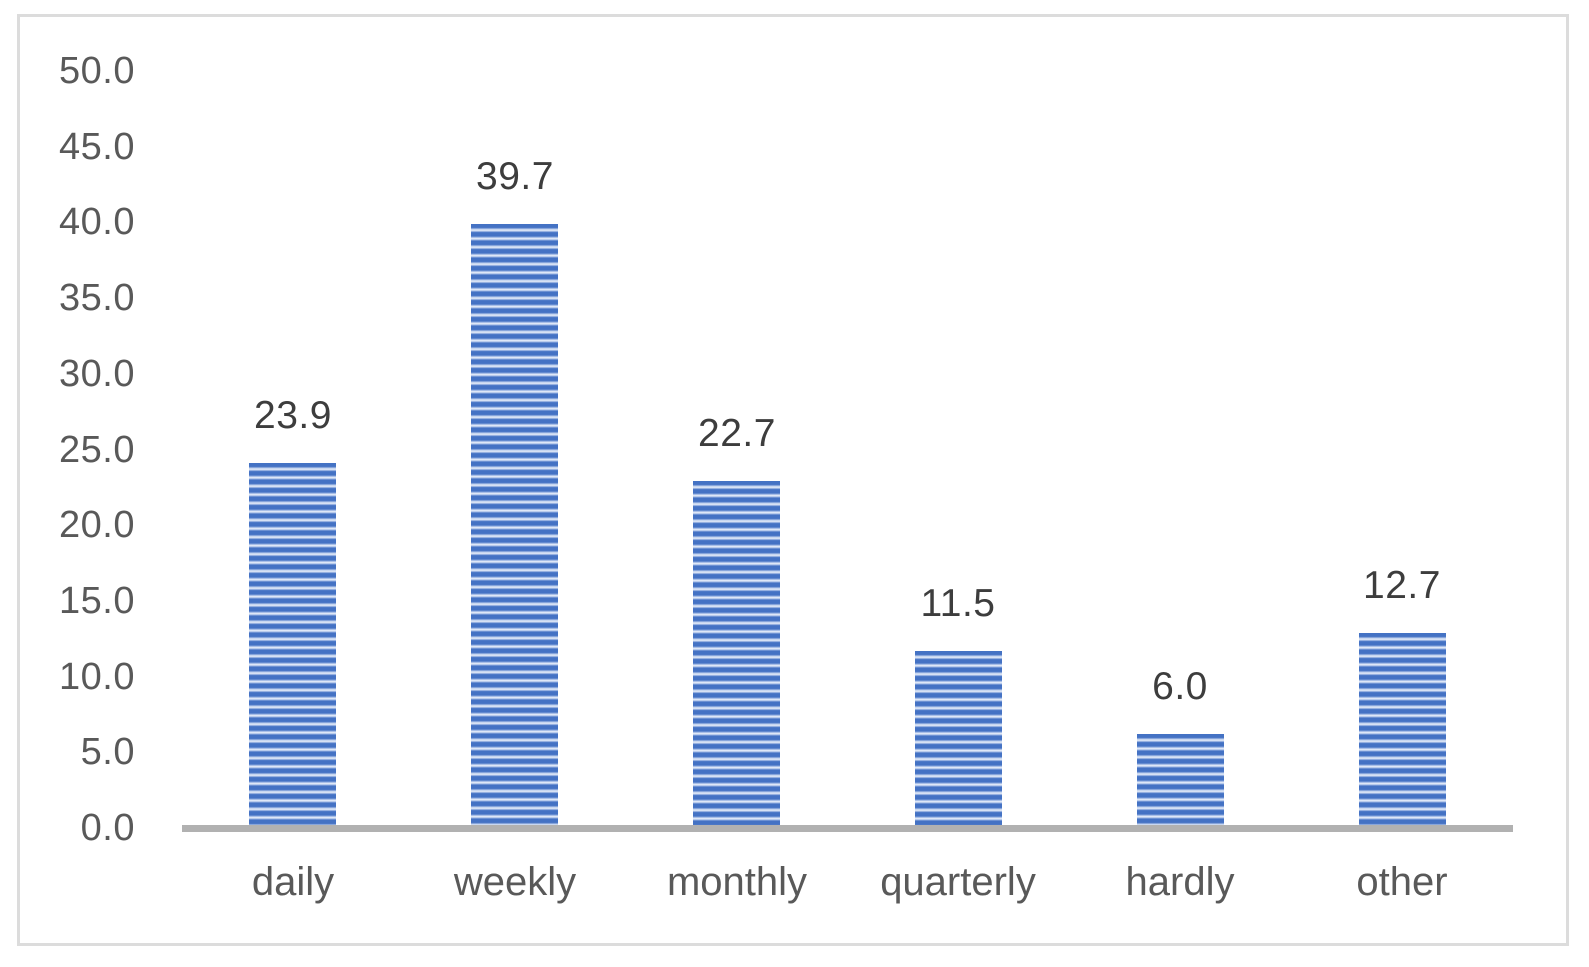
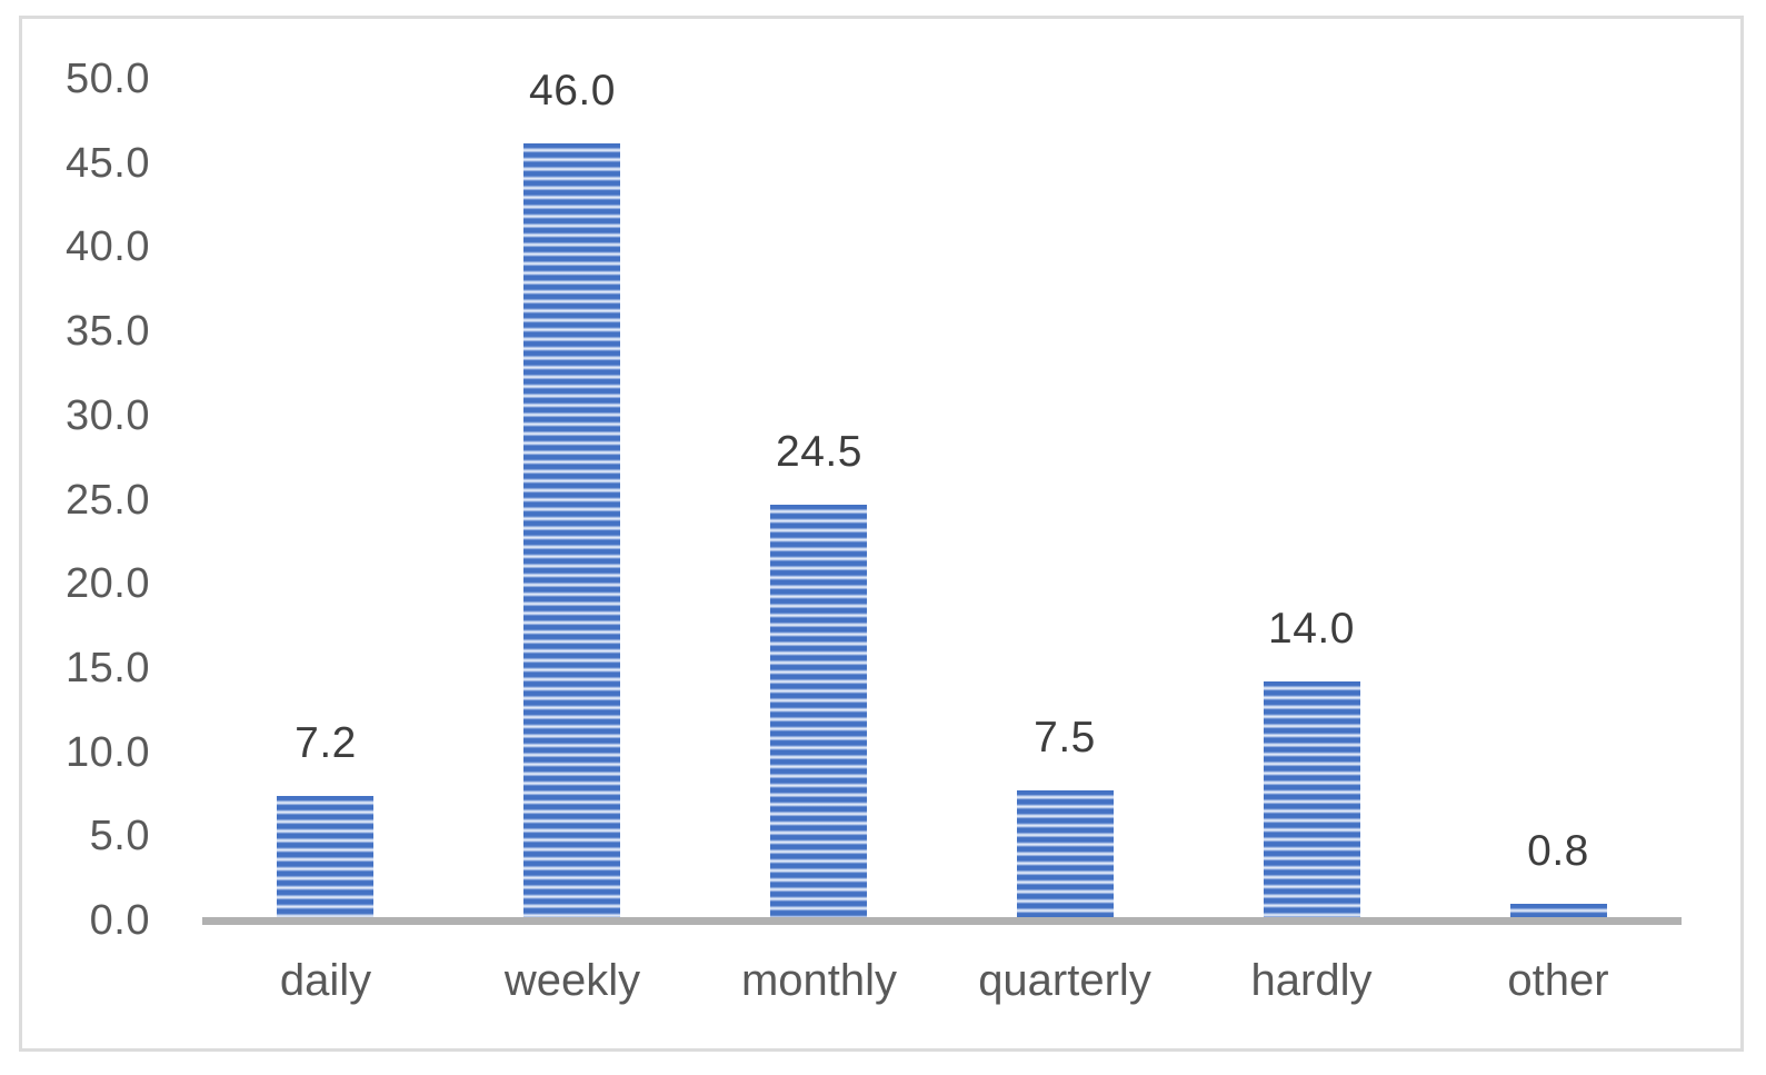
daily: 23.9 -> 7.2
weekly: 39.7 -> 46.0
monthly: 22.7 -> 24.5
quarterly: 11.5 -> 7.5
hardly: 6.0 -> 14.0
other: 12.7 -> 0.8
